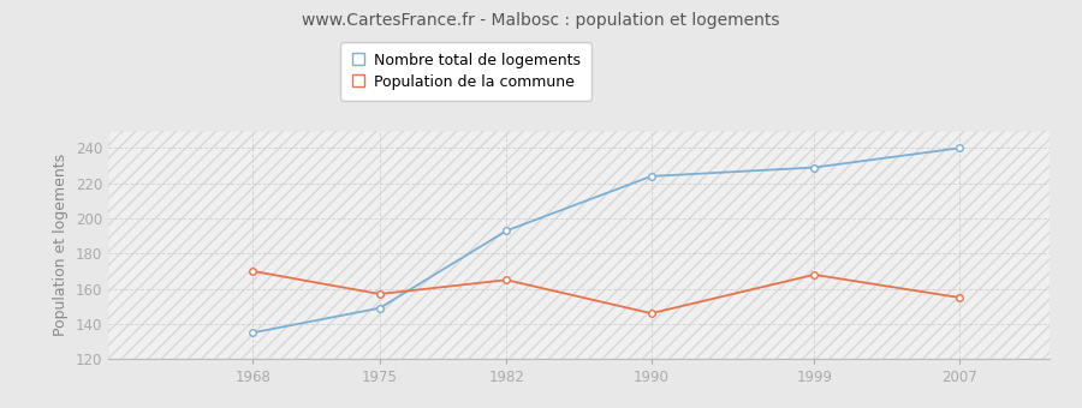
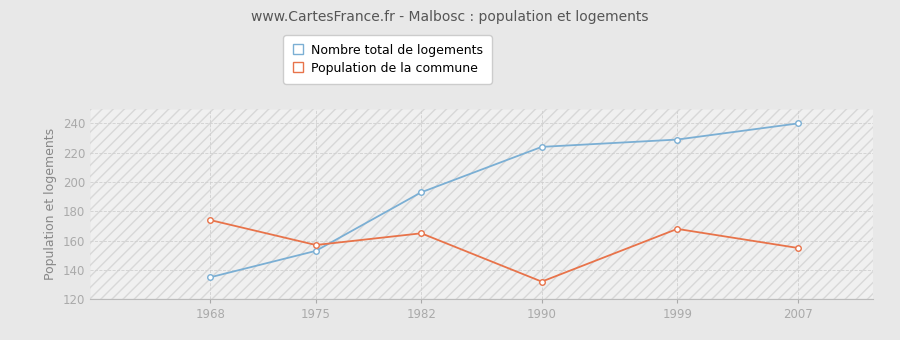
Population de la commune/1968: 170 -> 174
Nombre total de logements/1975: 149 -> 153
Population de la commune/1990: 146 -> 132
